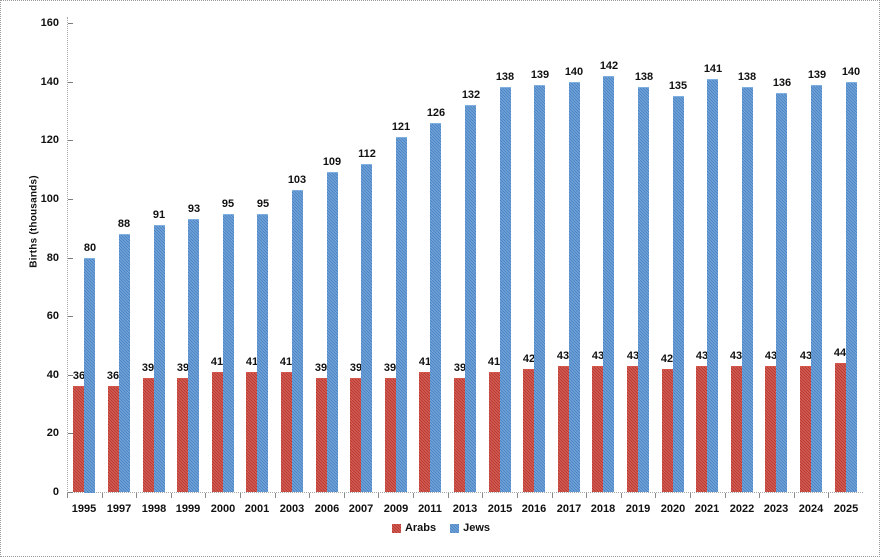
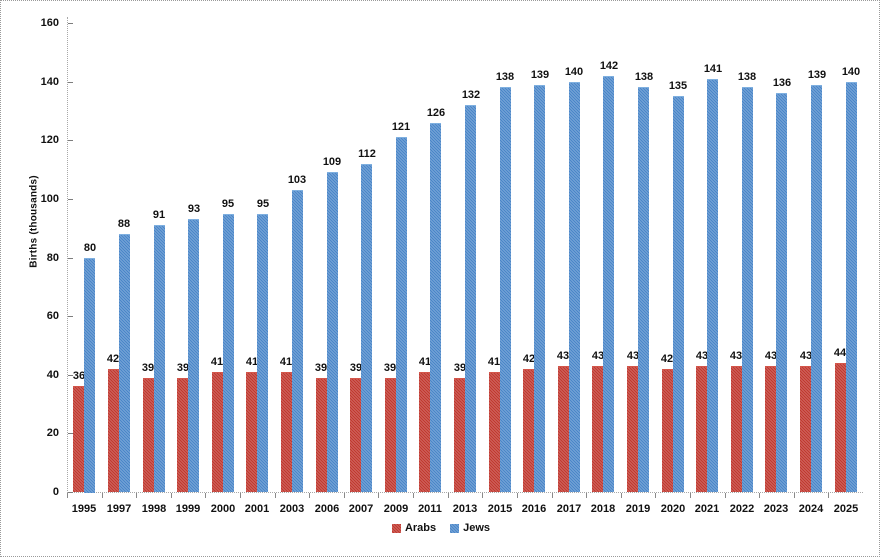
Arabs/1997: 36 -> 42
